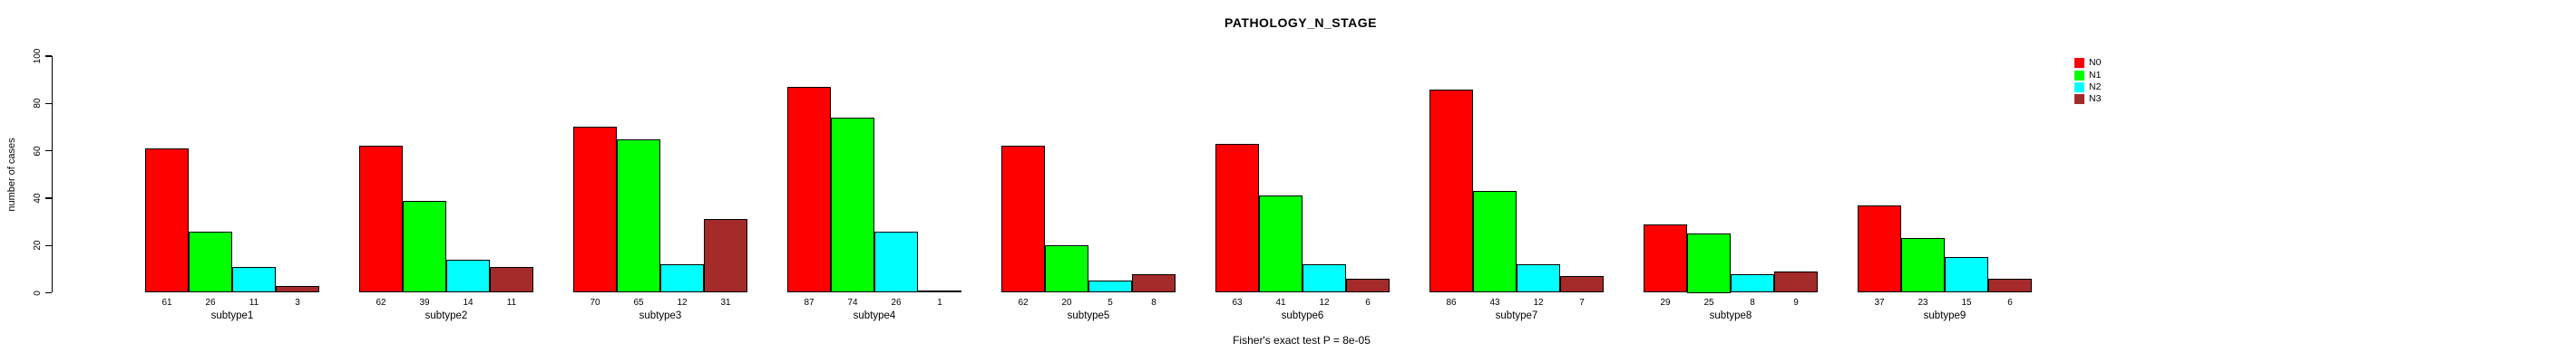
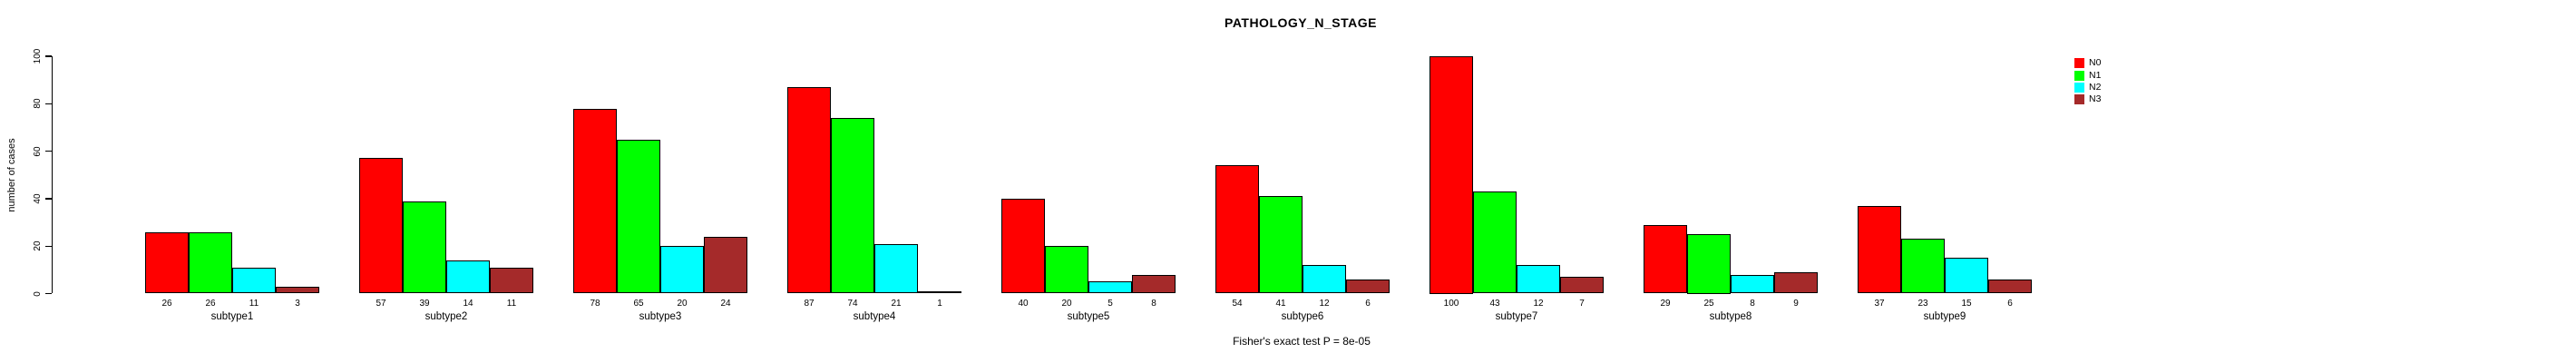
N0/subtype1: 61 -> 26
N0/subtype2: 62 -> 57
N0/subtype3: 70 -> 78
N2/subtype3: 12 -> 20
N3/subtype3: 31 -> 24
N2/subtype4: 26 -> 21
N0/subtype5: 62 -> 40
N0/subtype6: 63 -> 54
N0/subtype7: 86 -> 100
